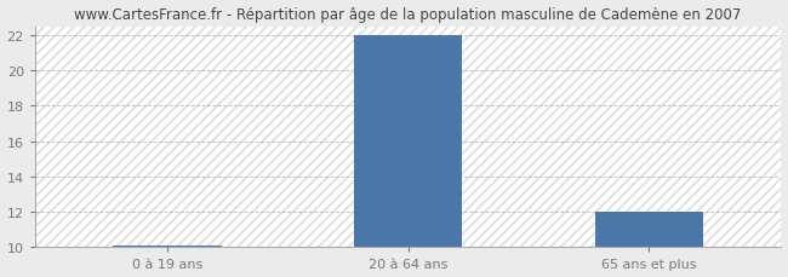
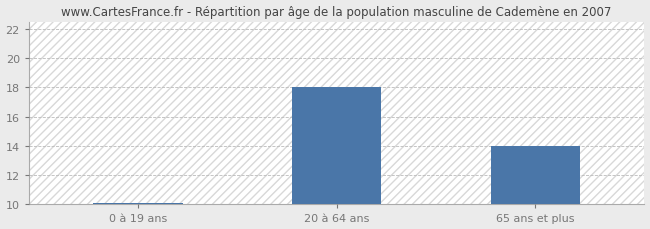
20 à 64 ans: 22.0 -> 18.0
65 ans et plus: 12.0 -> 14.0
